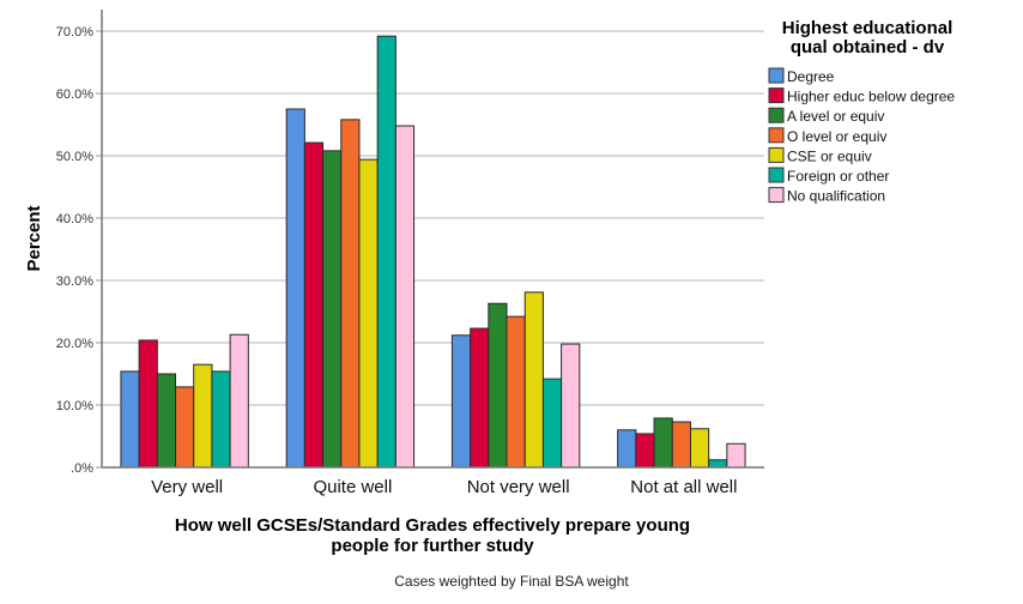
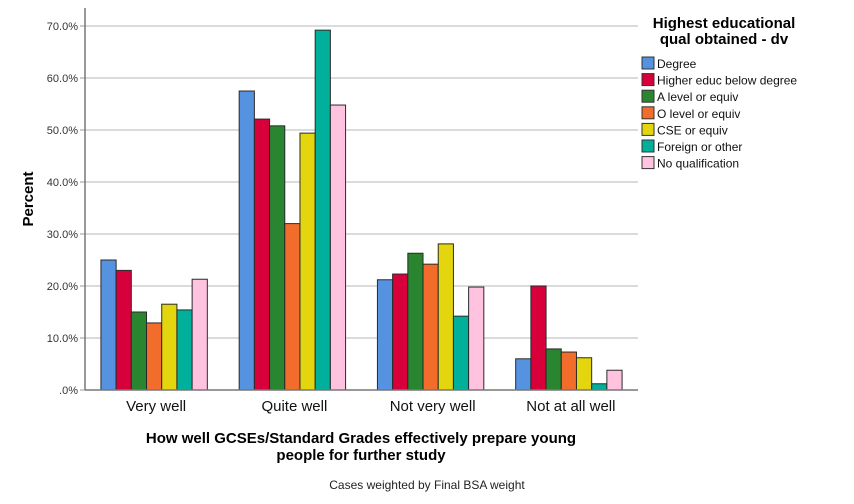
Degree/Very well: 15% -> 25%
Higher educ below degree/Very well: 20% -> 23%
O level or equiv/Quite well: 56% -> 32%
Higher educ below degree/Not at all well: 5% -> 20%
